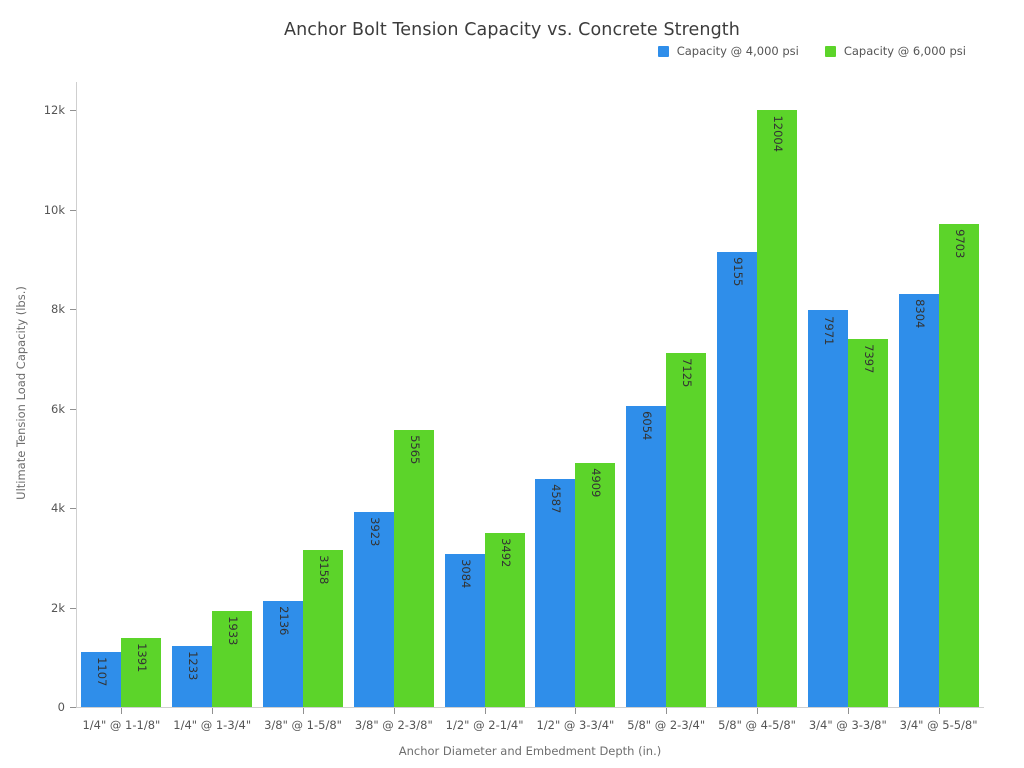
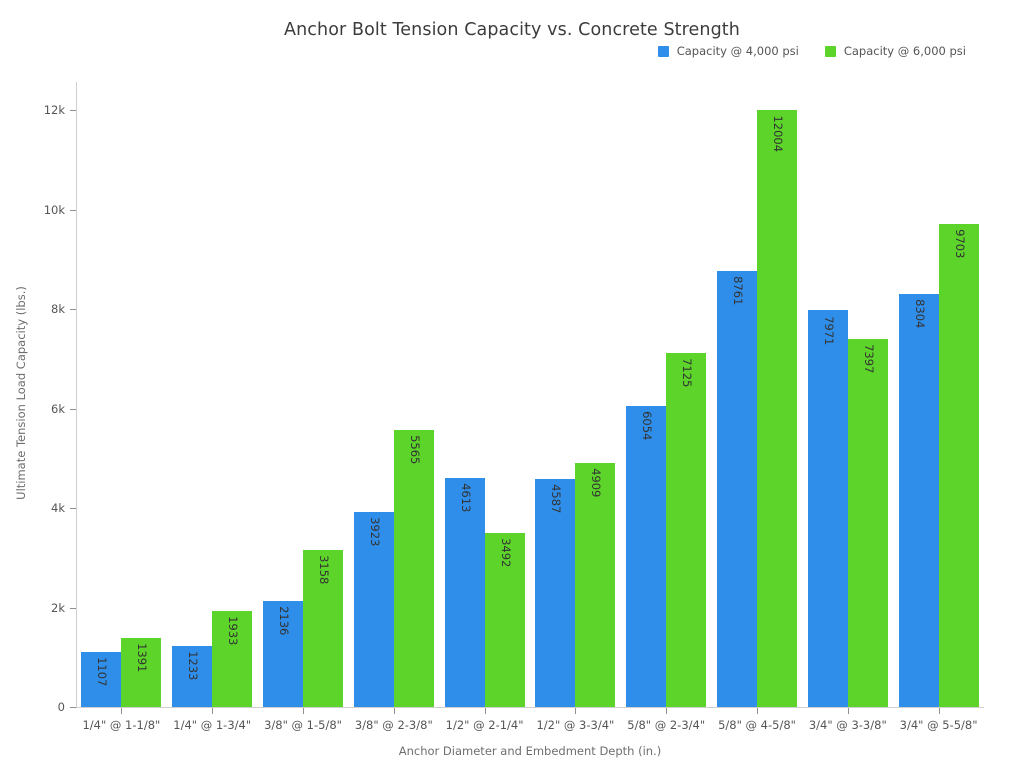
Capacity @ 4,000 psi/1/2" @ 2-1/4": 3084 -> 4613
Capacity @ 4,000 psi/5/8" @ 4-5/8": 9155 -> 8761
